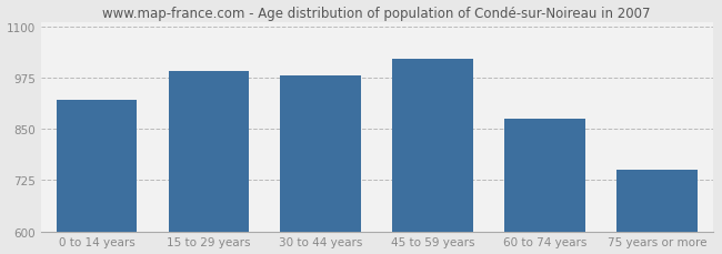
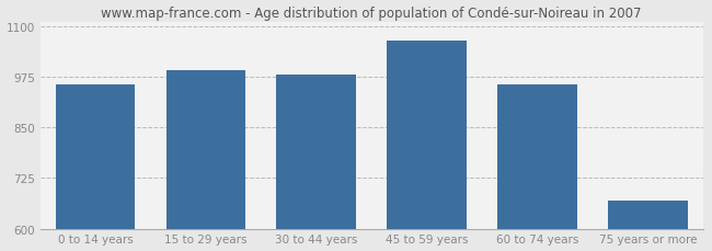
0 to 14 years: 920 -> 955
45 to 59 years: 1020 -> 1065
60 to 74 years: 875 -> 955
75 years or more: 750 -> 668
